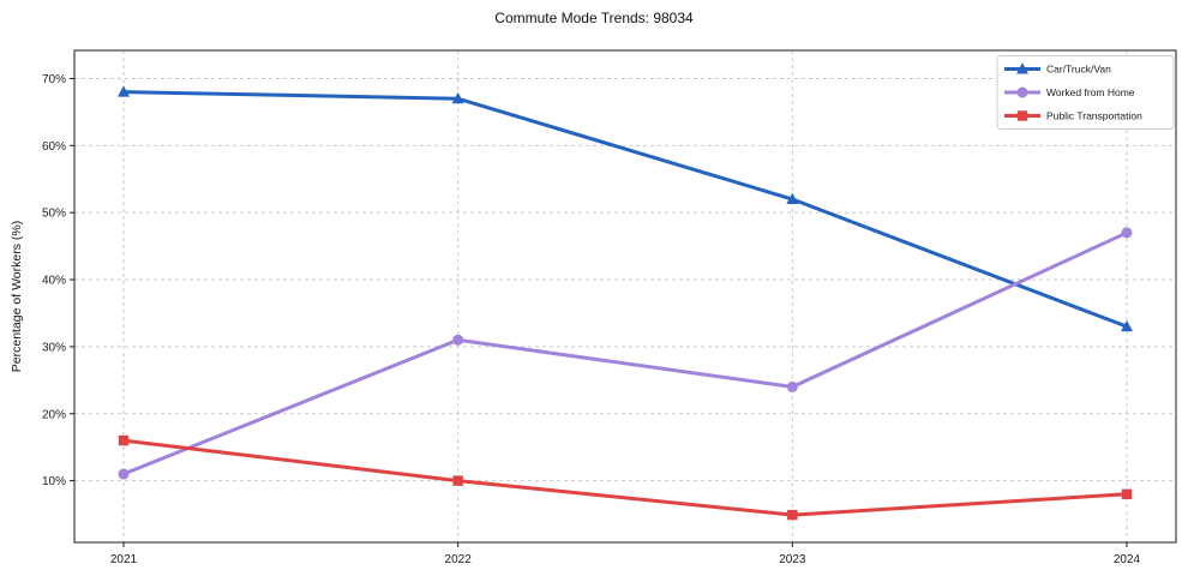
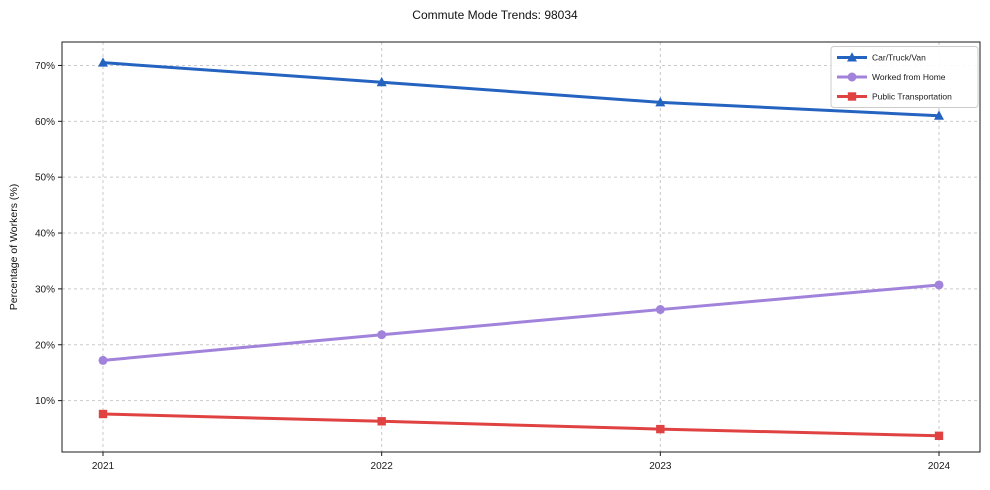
Car/Truck/Van/2021: 68% -> 70%
Worked from Home/2021: 11% -> 17%
Public Transportation/2021: 16% -> 8%
Worked from Home/2022: 31% -> 22%
Public Transportation/2022: 10% -> 6%
Car/Truck/Van/2023: 52% -> 63%
Worked from Home/2023: 24% -> 26%
Car/Truck/Van/2024: 33% -> 61%
Worked from Home/2024: 47% -> 31%
Public Transportation/2024: 8% -> 4%
